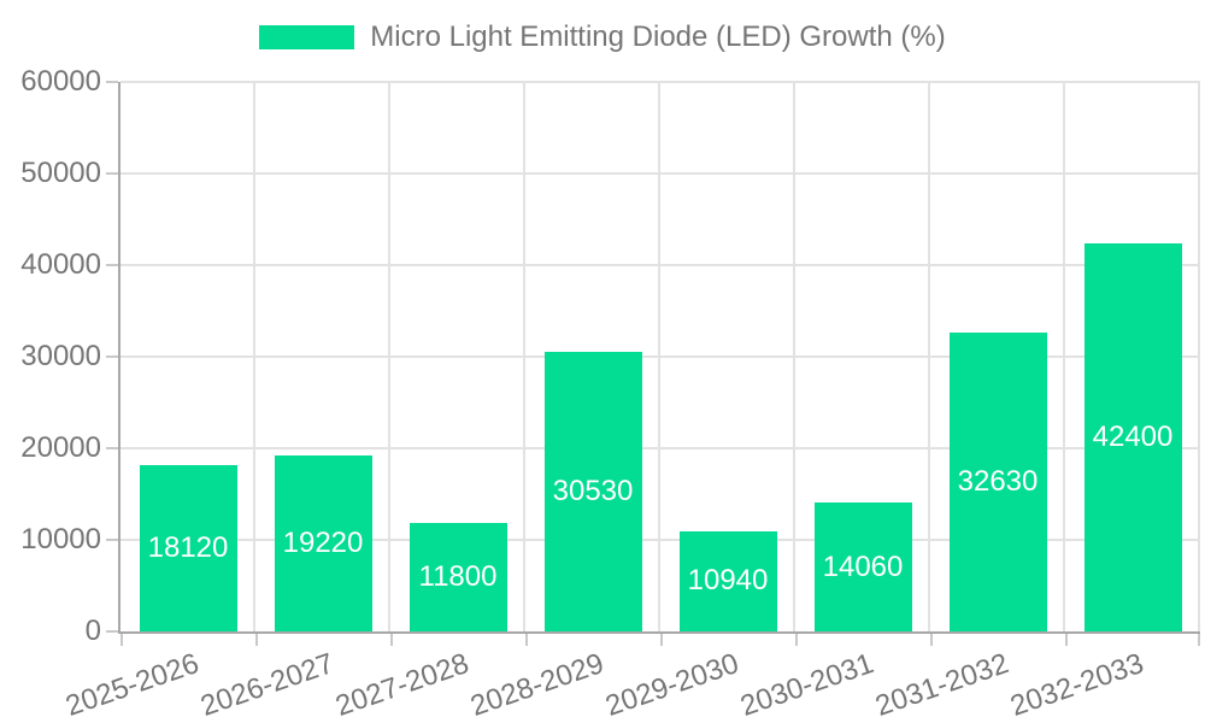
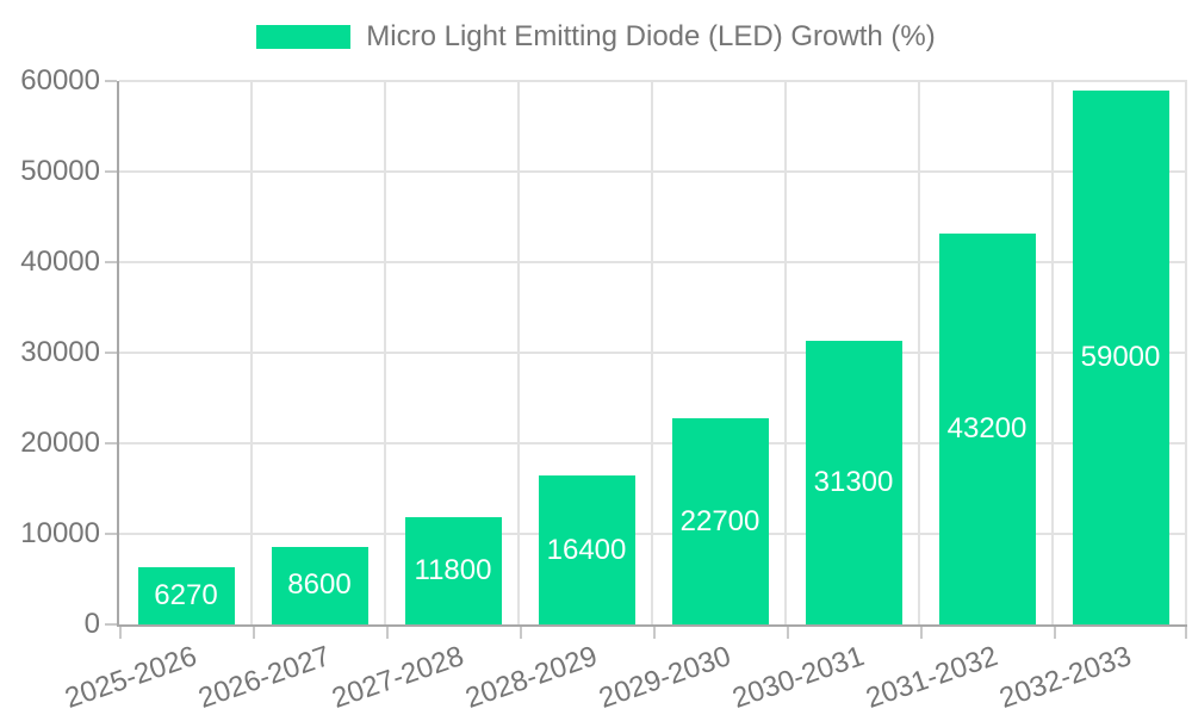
2025-2026: 18120 -> 6270
2026-2027: 19220 -> 8600
2028-2029: 30530 -> 16400
2029-2030: 10940 -> 22700
2030-2031: 14060 -> 31300
2031-2032: 32630 -> 43200
2032-2033: 42400 -> 59000
